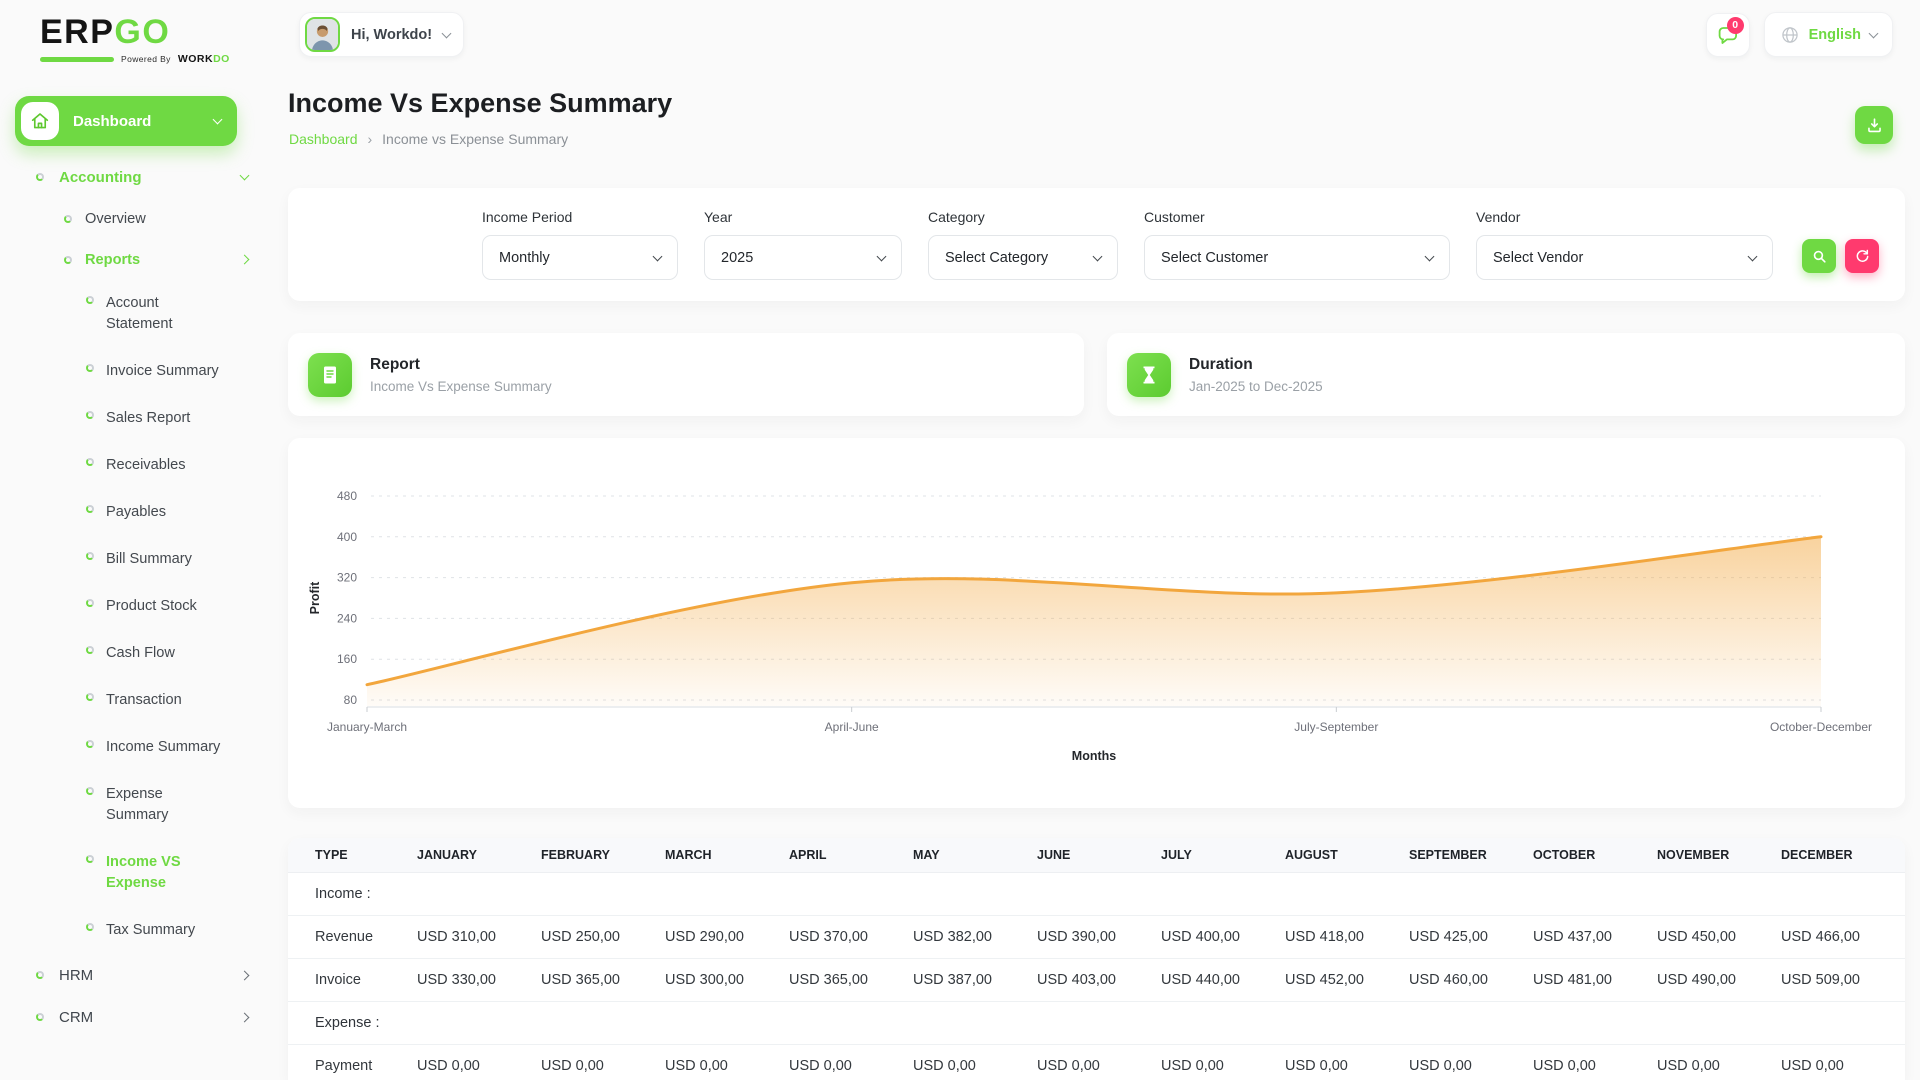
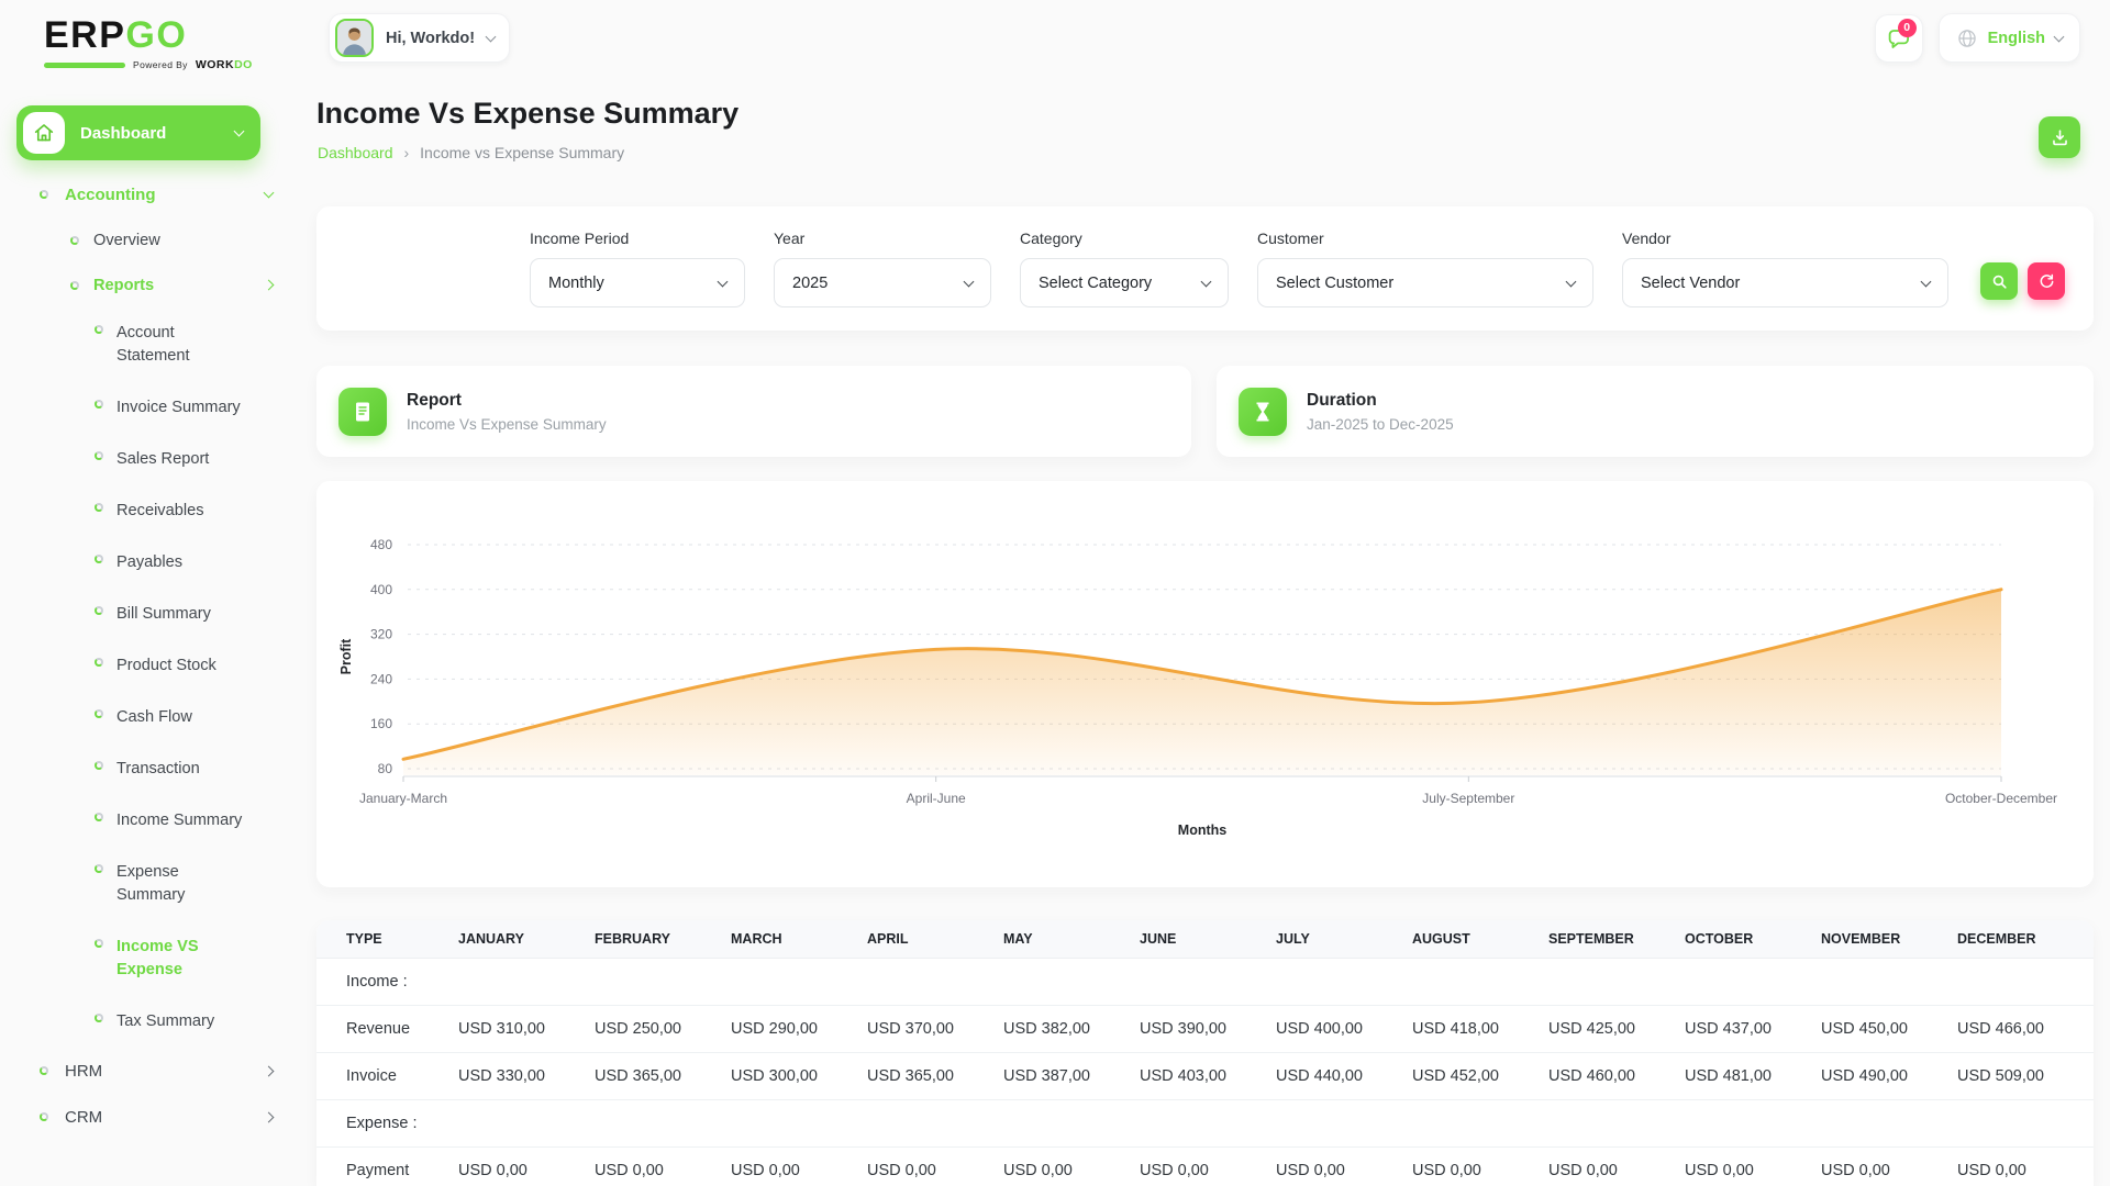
January-March: 110 -> 100
April-June: 310 -> 290
July-September: 290 -> 200
